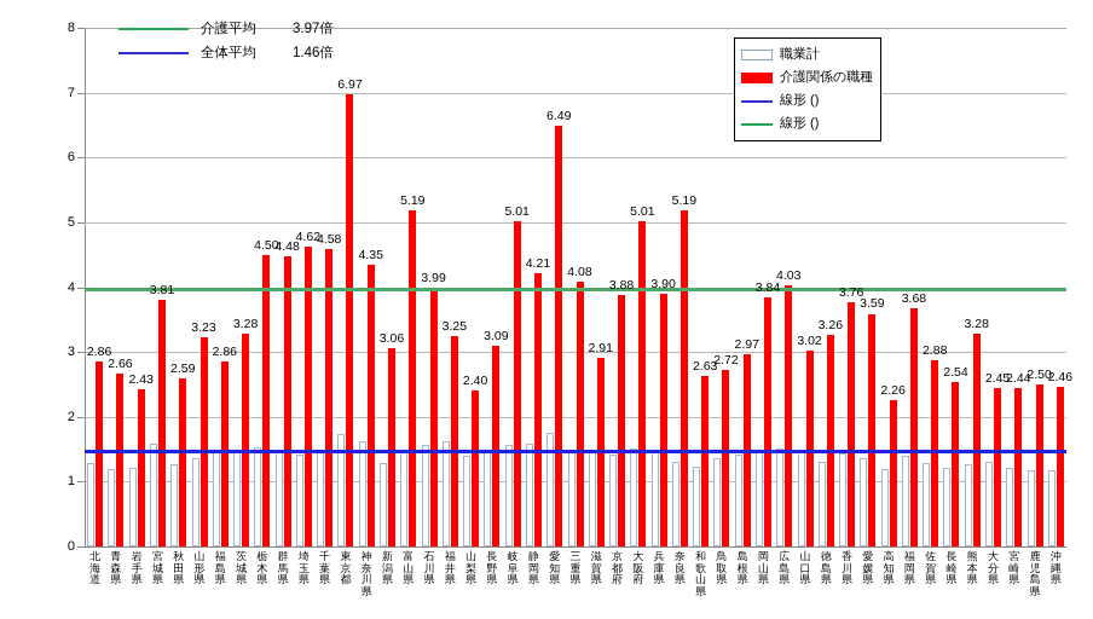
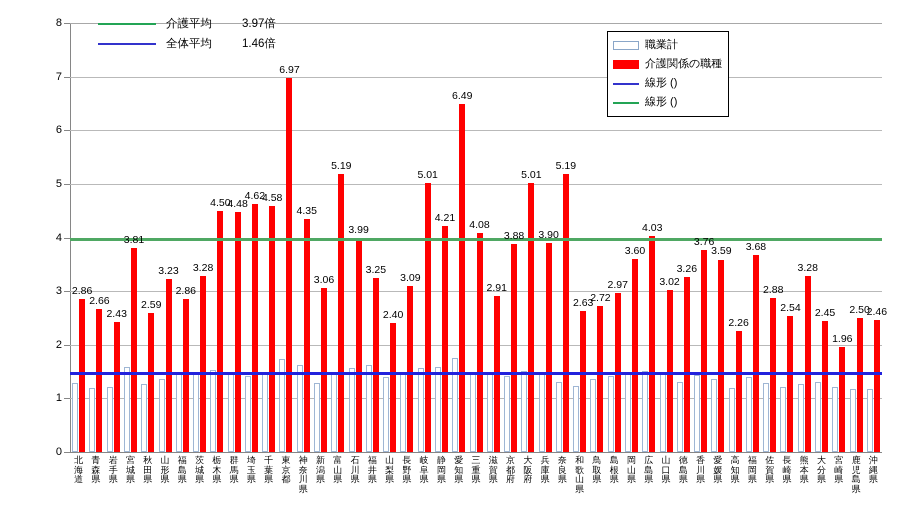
介護関係の職種/岡山県: 3.84 -> 3.60
介護関係の職種/宮崎県: 2.44 -> 1.96
